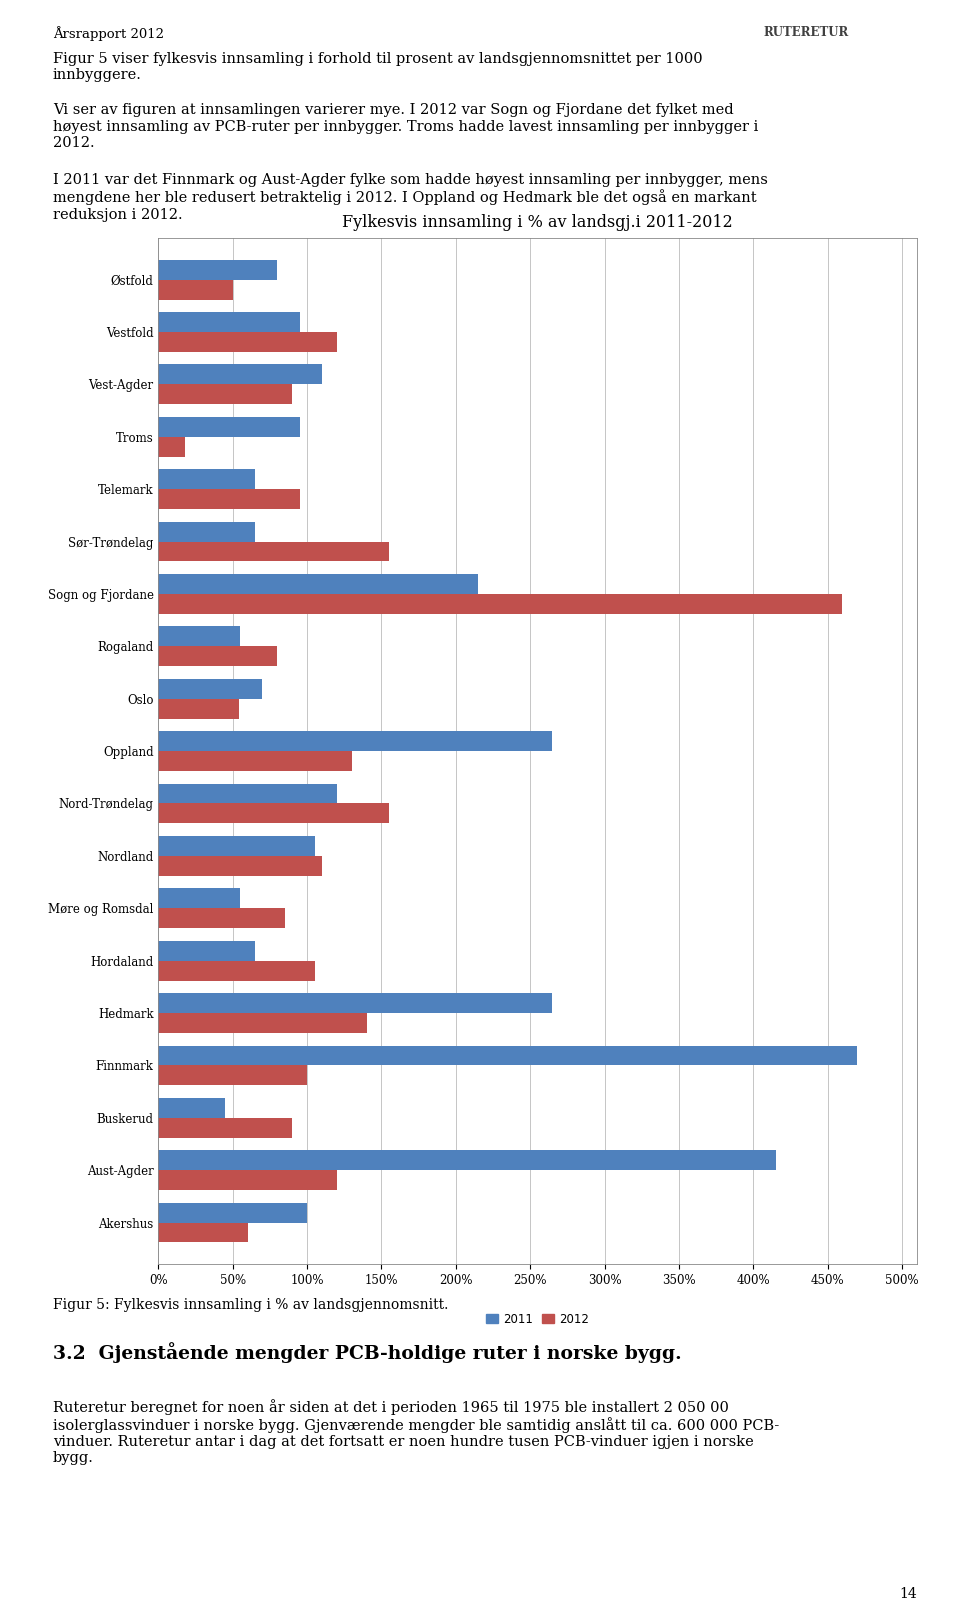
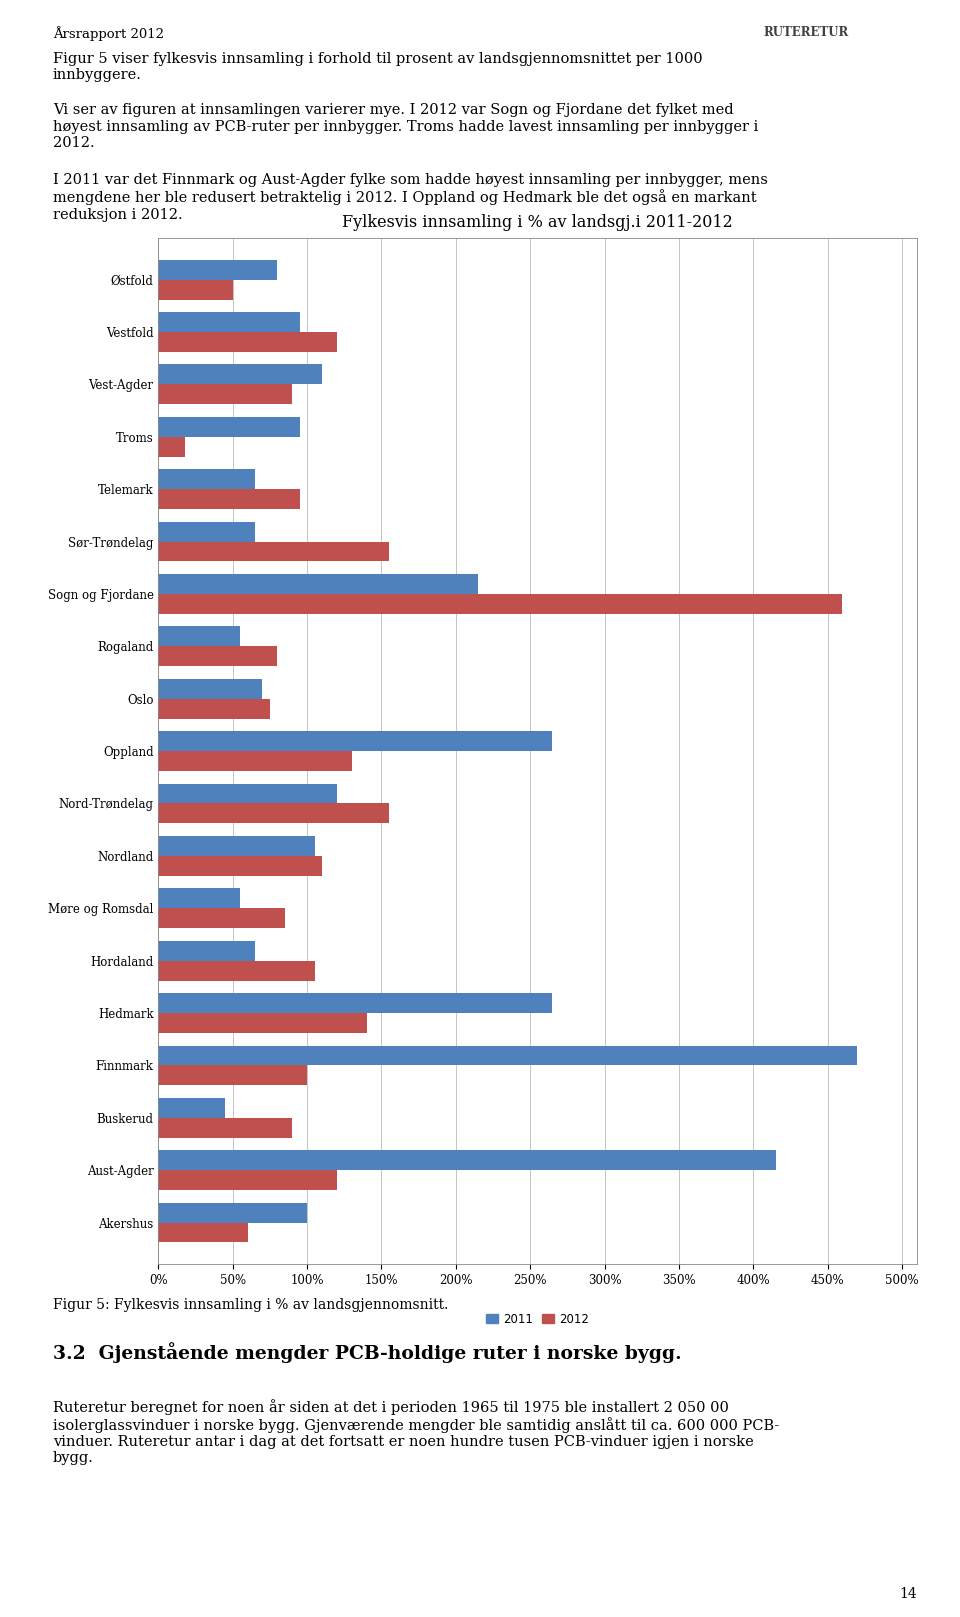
2012/Oslo: 54% -> 75%
